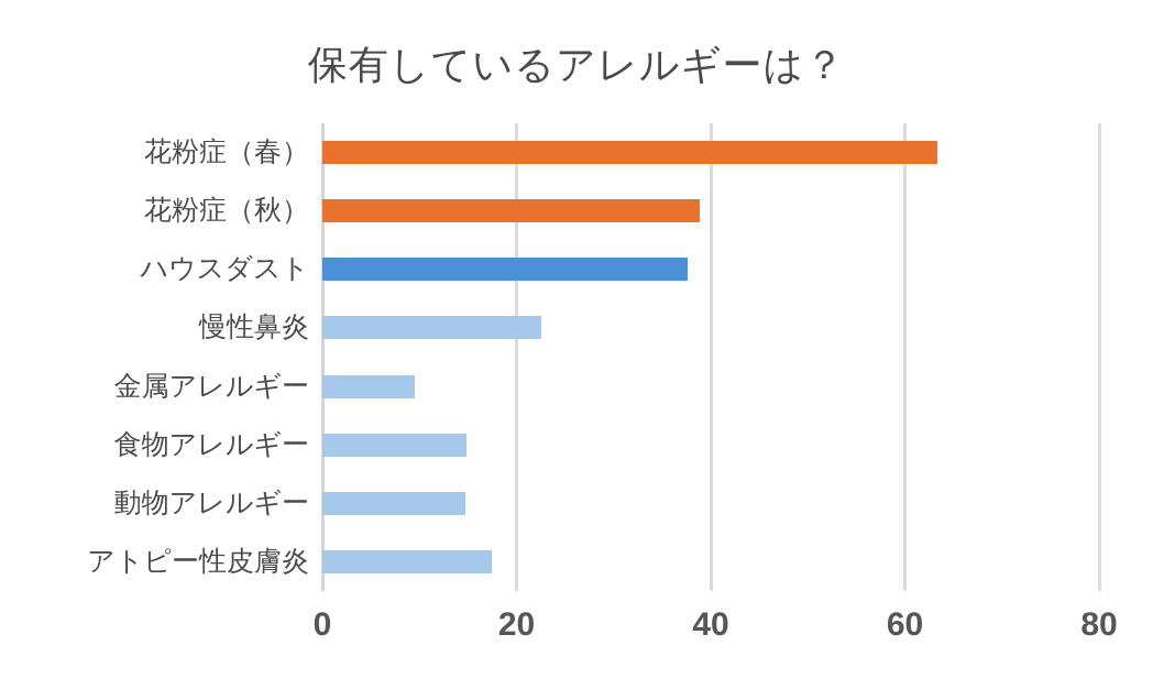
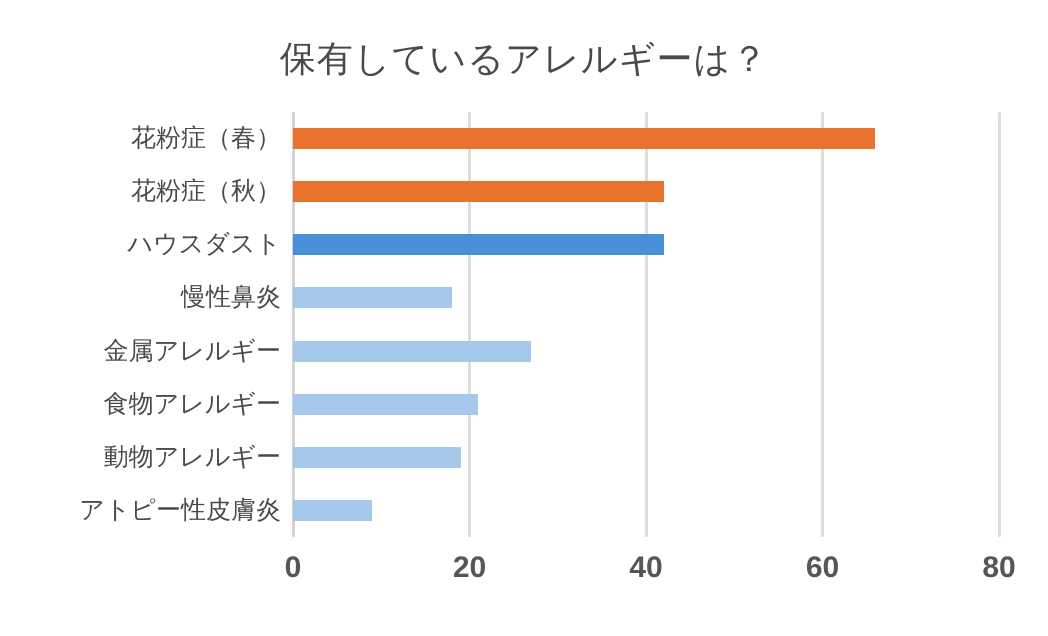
花粉症（春）: 63 -> 66
花粉症（秋）: 39 -> 42
ハウスダスト: 38 -> 42
慢性鼻炎: 23 -> 18
金属アレルギー: 10 -> 27
食物アレルギー: 15 -> 21
動物アレルギー: 15 -> 19
アトピー性皮膚炎: 17 -> 9
